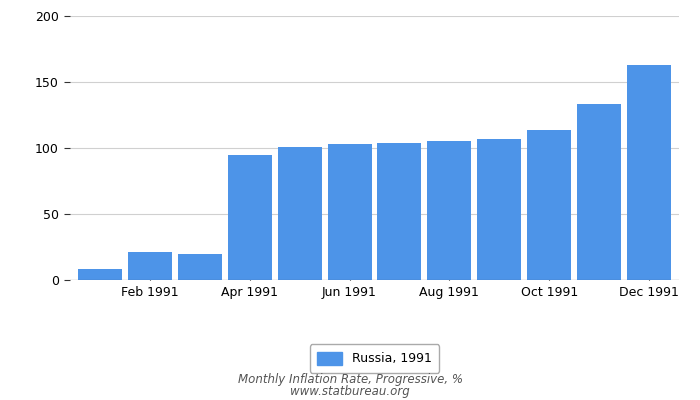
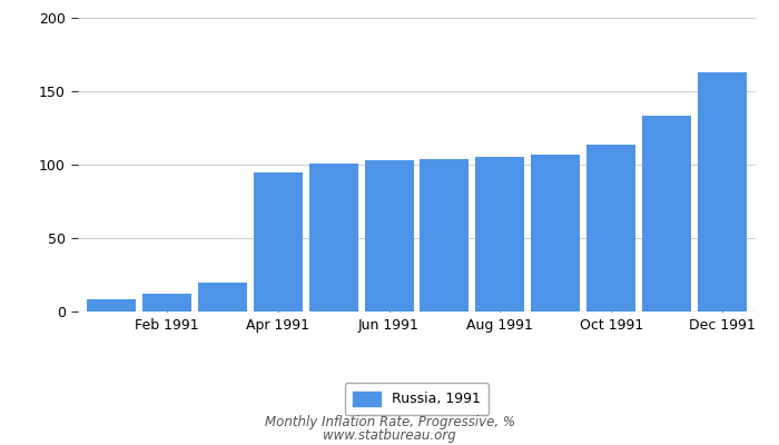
Feb 1991: 21 -> 12
